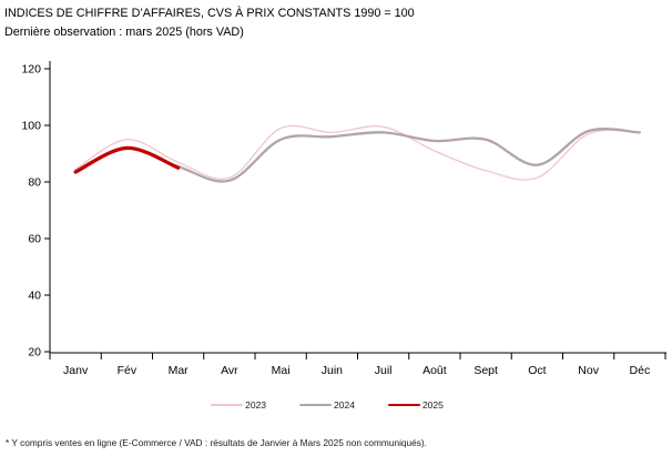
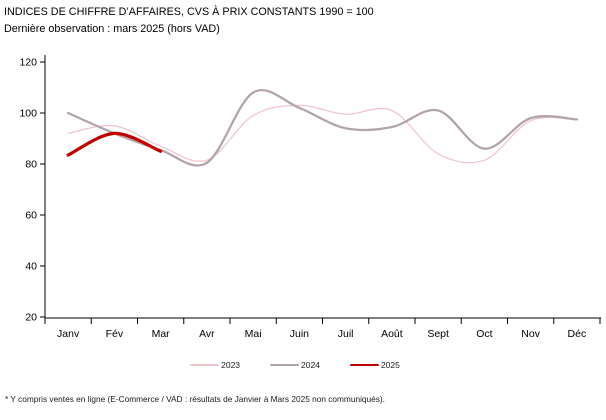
2023/Janv: 84 -> 92
2024/Janv: 84 -> 100
2024/Mai: 95 -> 108
2023/Juin: 98 -> 103
2024/Juin: 96 -> 102
2024/Juil: 98 -> 94
2023/Août: 91 -> 101
2024/Sept: 95 -> 101
